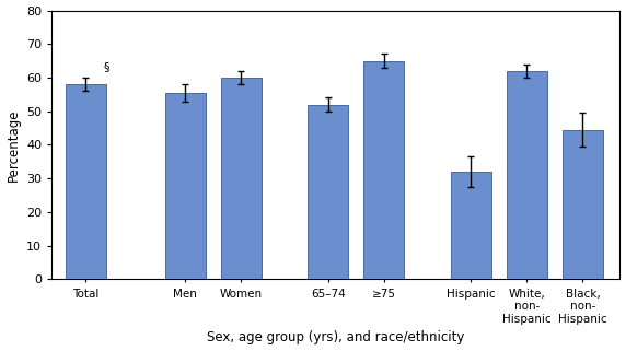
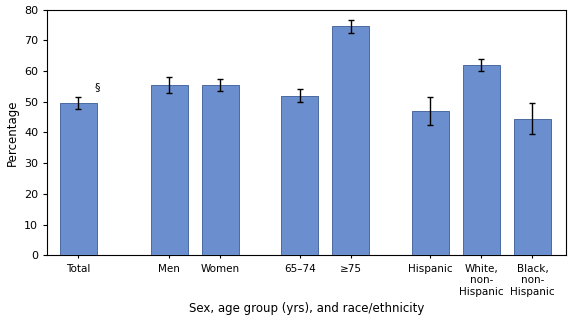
Total: 58.0 -> 49.5
Women: 60.0 -> 55.5
≥75: 65.0 -> 74.5
Hispanic: 32.0 -> 47.0
